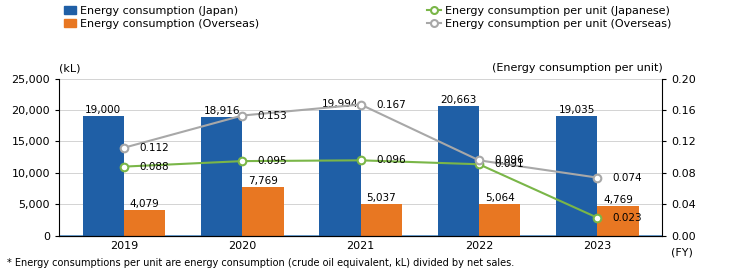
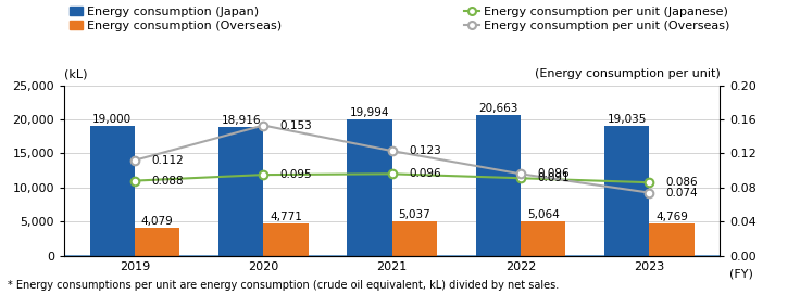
Energy consumption (Overseas)/2020: 7,769 -> 4,771
Energy consumption per unit (Overseas)/2021: 0.167 -> 0.123
Energy consumption per unit (Japanese)/2023: 0.023 -> 0.086
